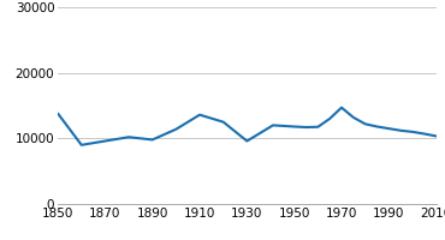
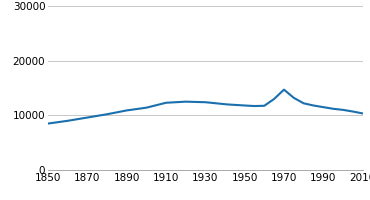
1850: 13800 -> 8500
1890: 9800 -> 10900
1910: 13600 -> 12300
1930: 9600 -> 12400
